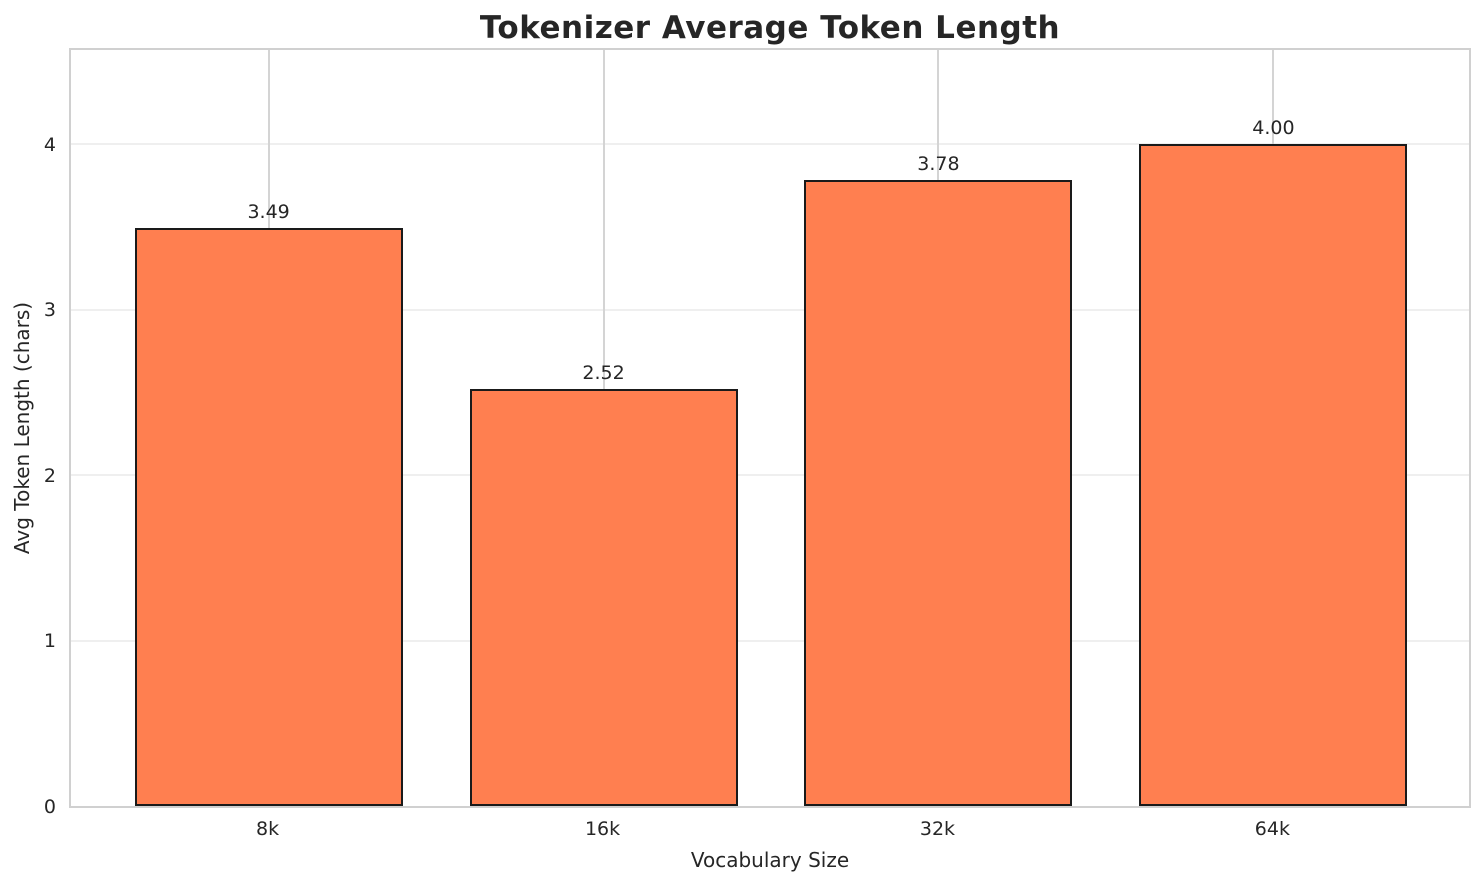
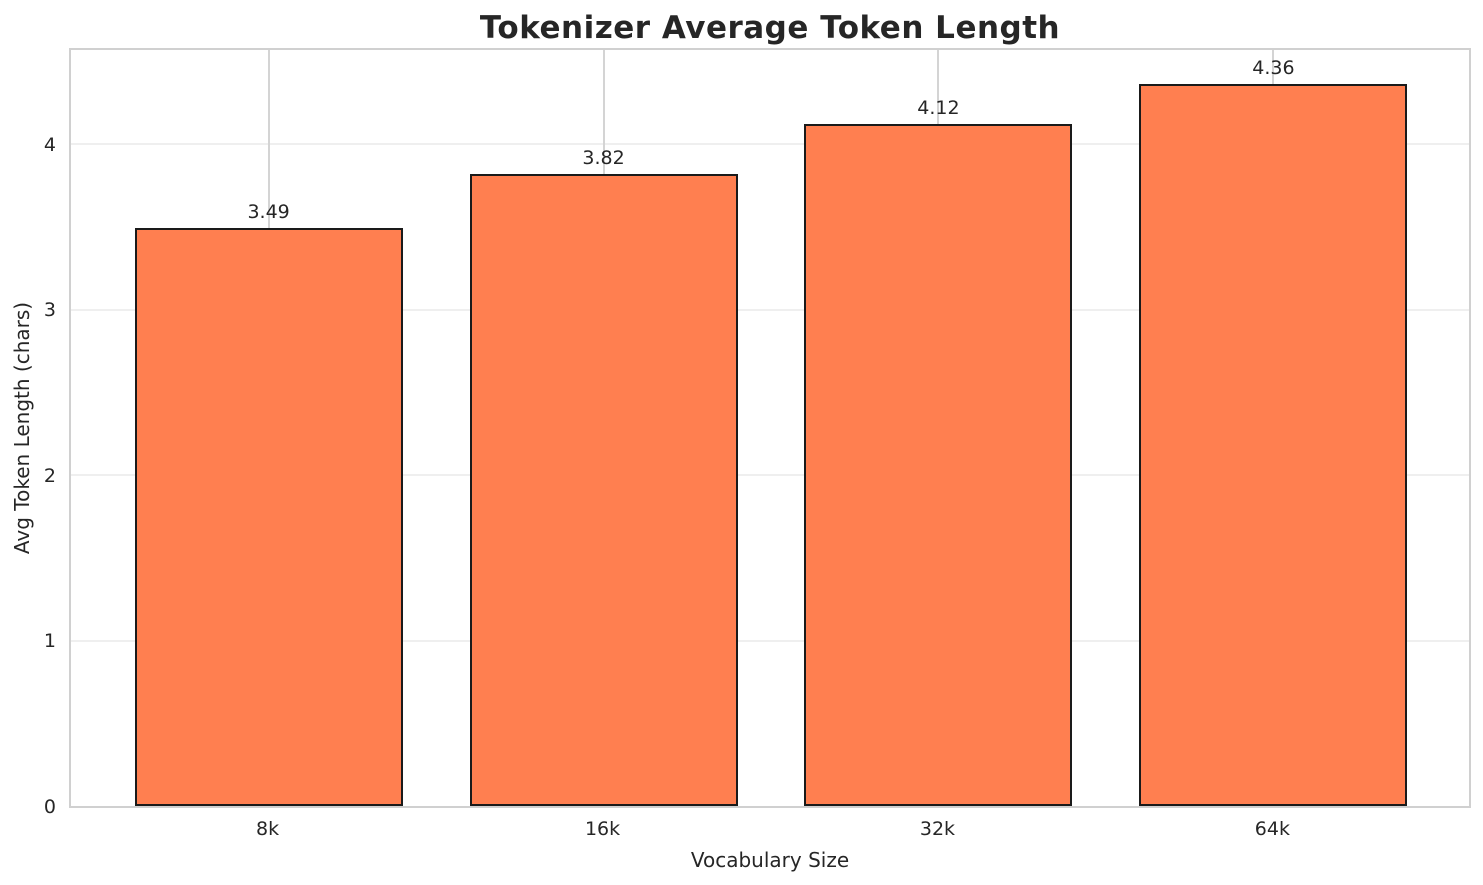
16k: 2.52 -> 3.82
32k: 3.78 -> 4.12
64k: 4.00 -> 4.36
